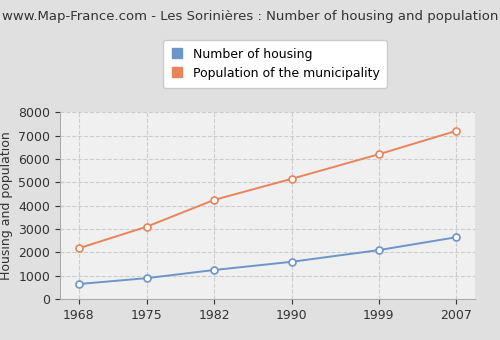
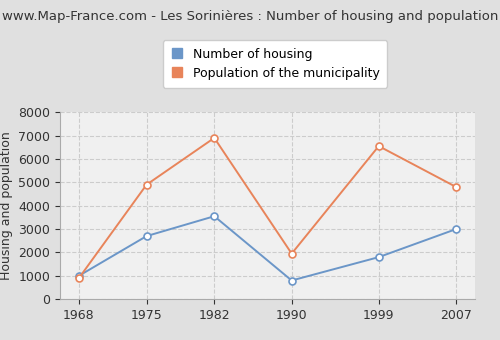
Number of housing/1968: 650 -> 1000
Population of the municipality/1968: 2180 -> 900
Number of housing/1975: 900 -> 2700
Population of the municipality/1975: 3100 -> 4900
Number of housing/1982: 1250 -> 3550
Population of the municipality/1982: 4250 -> 6900
Number of housing/1990: 1600 -> 800
Population of the municipality/1990: 5150 -> 1950
Number of housing/1999: 2100 -> 1800
Population of the municipality/1999: 6200 -> 6550
Number of housing/2007: 2650 -> 3000
Population of the municipality/2007: 7200 -> 4800
